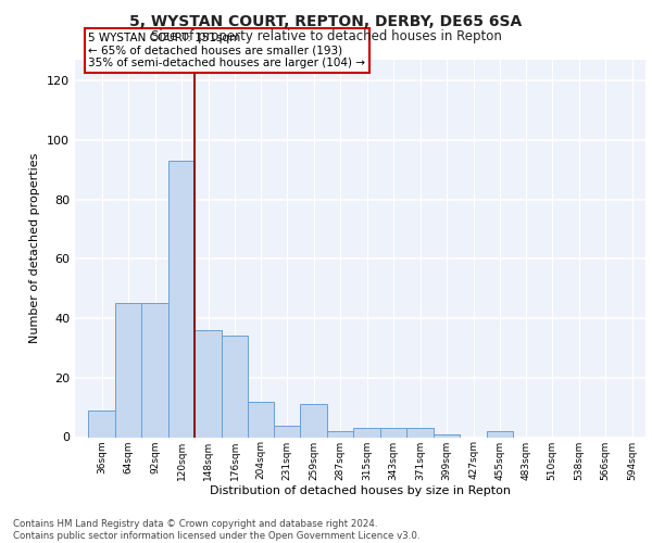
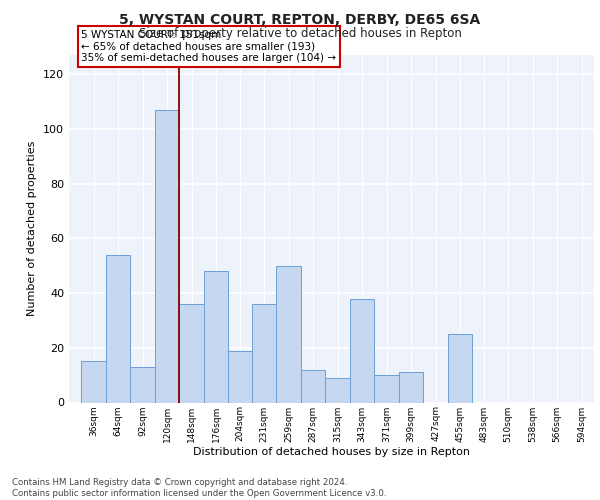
36sqm: 9 -> 15
64sqm: 45 -> 54
92sqm: 45 -> 13
120sqm: 93 -> 107
176sqm: 34 -> 48
204sqm: 12 -> 19
231sqm: 4 -> 36
259sqm: 11 -> 50
287sqm: 2 -> 12
315sqm: 3 -> 9
343sqm: 3 -> 38
371sqm: 3 -> 10
399sqm: 1 -> 11
455sqm: 2 -> 25
